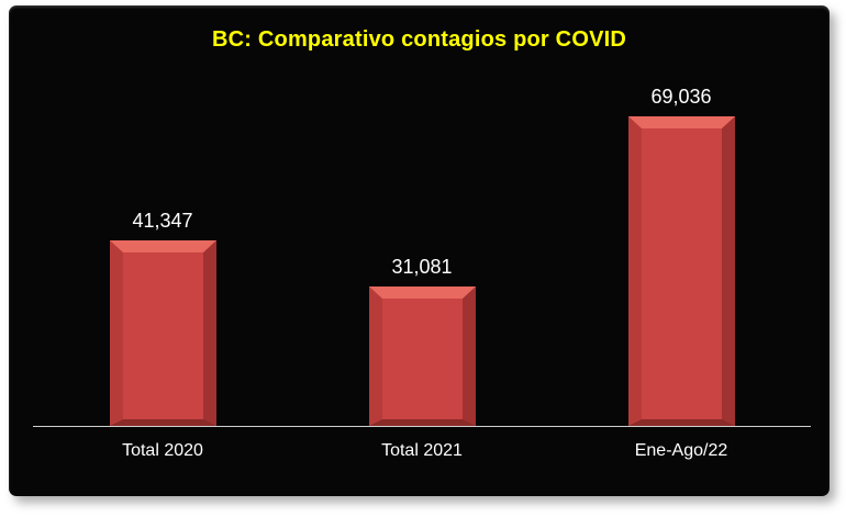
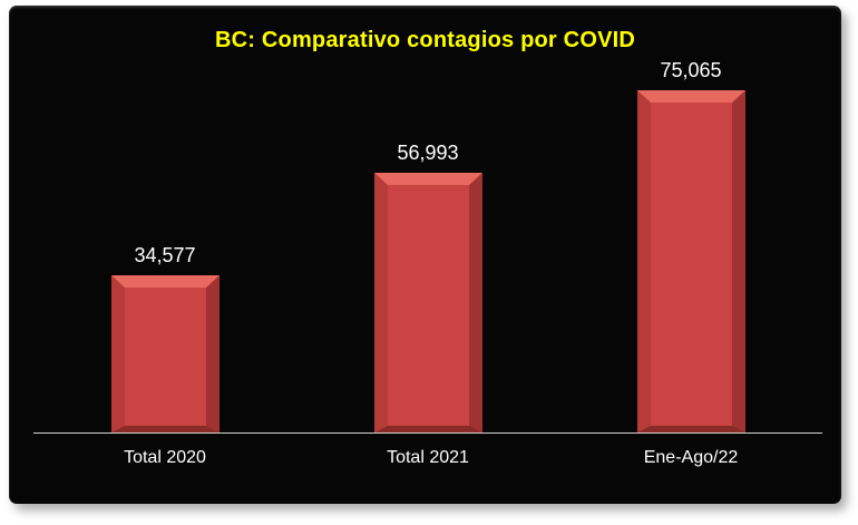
Total 2020: 41,347 -> 34,577
Total 2021: 31,081 -> 56,993
Ene-Ago/22: 69,036 -> 75,065
